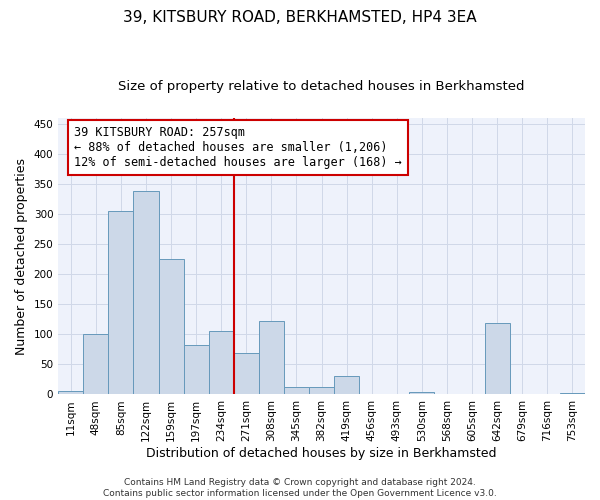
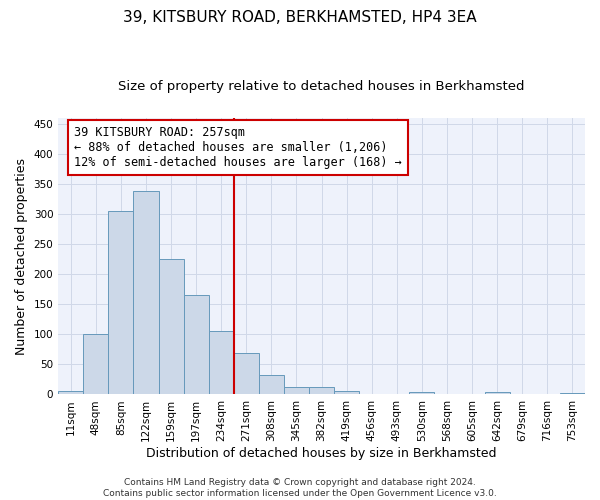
197sqm: 82 -> 166
308sqm: 122 -> 32
419sqm: 30 -> 6
642sqm: 118 -> 4
